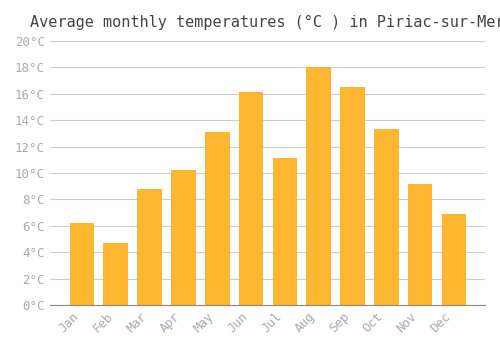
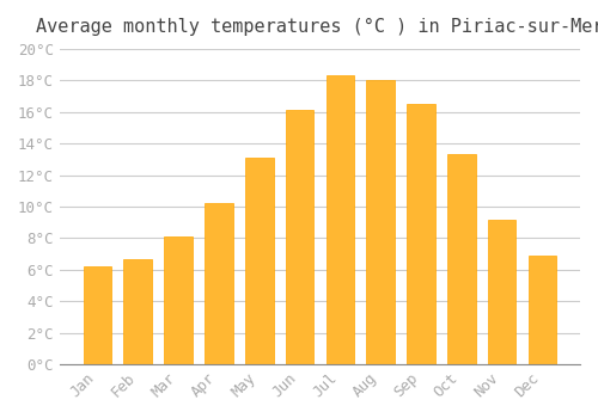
Feb: 4.7°C -> 6.7°C
Mar: 8.8°C -> 8.1°C
Jul: 11.1°C -> 18.3°C
